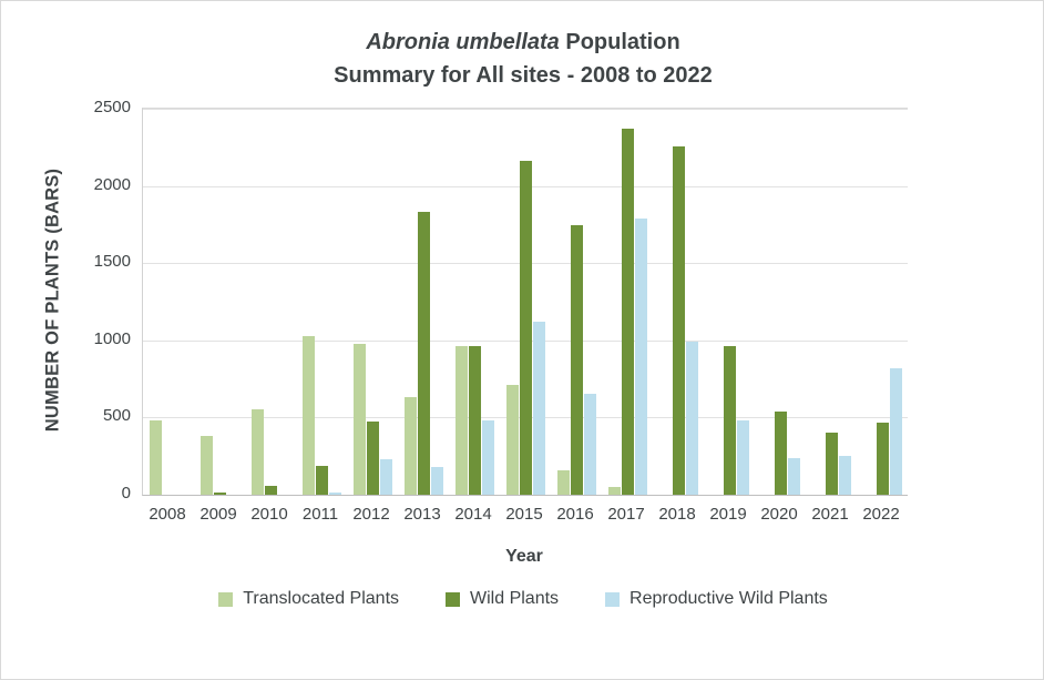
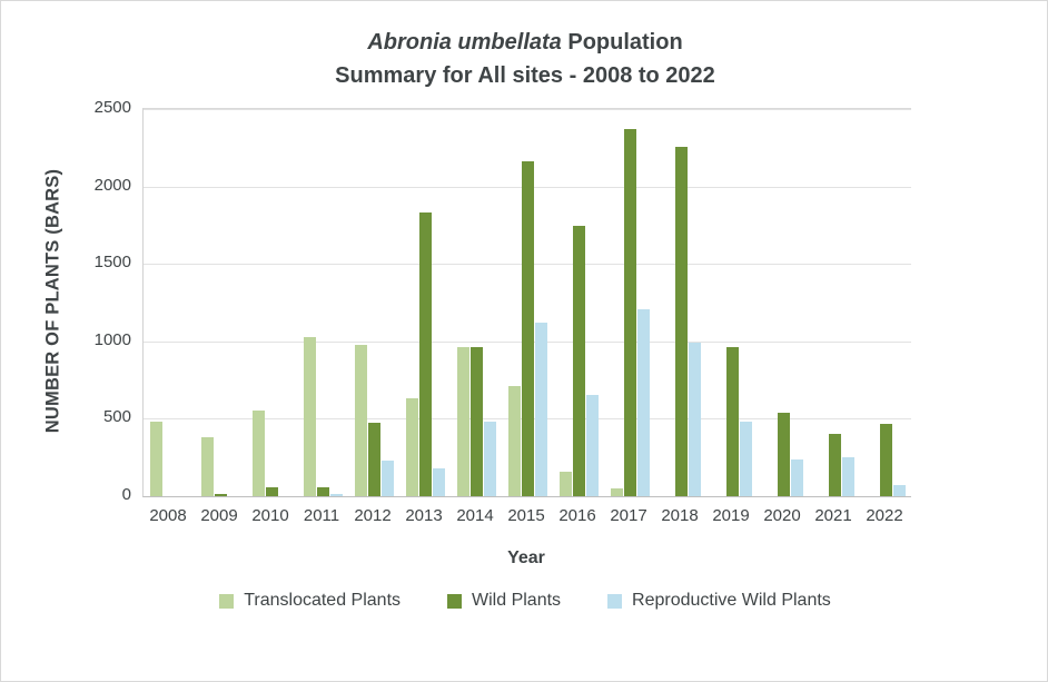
Wild Plants/2011: 190 -> 60
Reproductive Wild Plants/2017: 1790 -> 1200
Reproductive Wild Plants/2022: 820 -> 80
